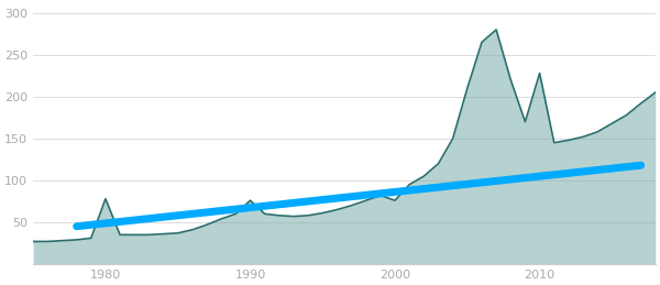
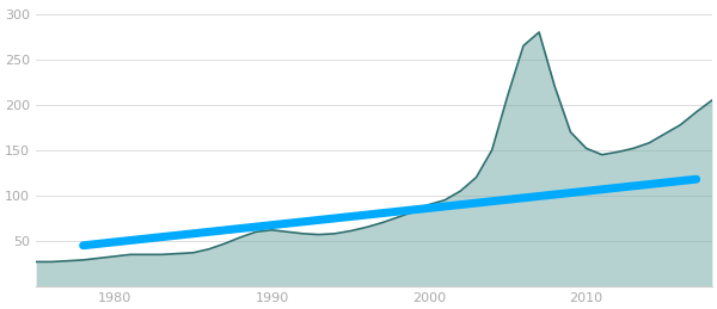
1980: 78 -> 33
1990: 76 -> 62
2000: 76 -> 90
2010: 228 -> 152
